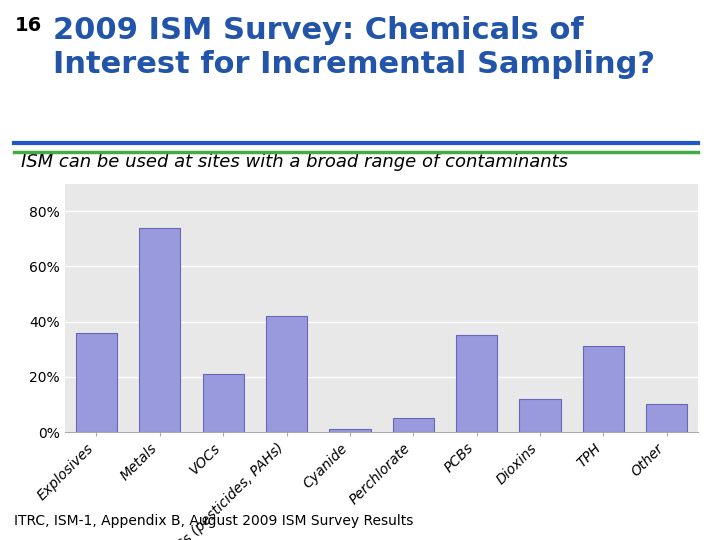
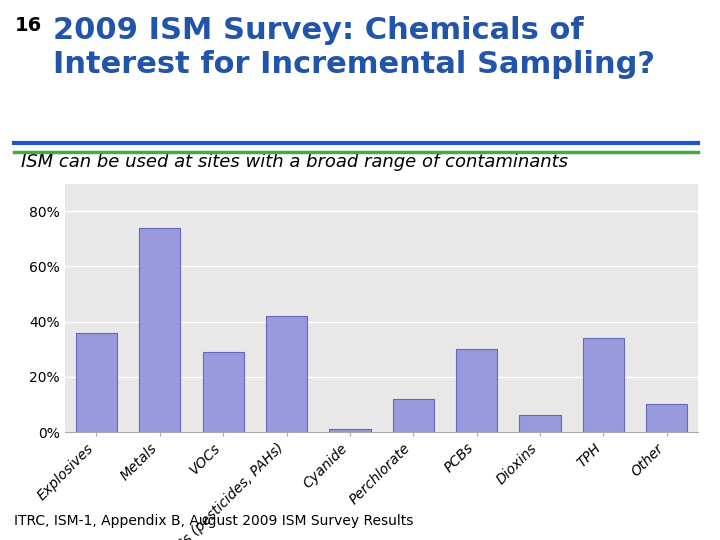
VOCs: 21% -> 29%
Perchlorate: 5% -> 12%
PCBs: 35% -> 30%
Dioxins: 12% -> 6%
TPH: 31% -> 34%
